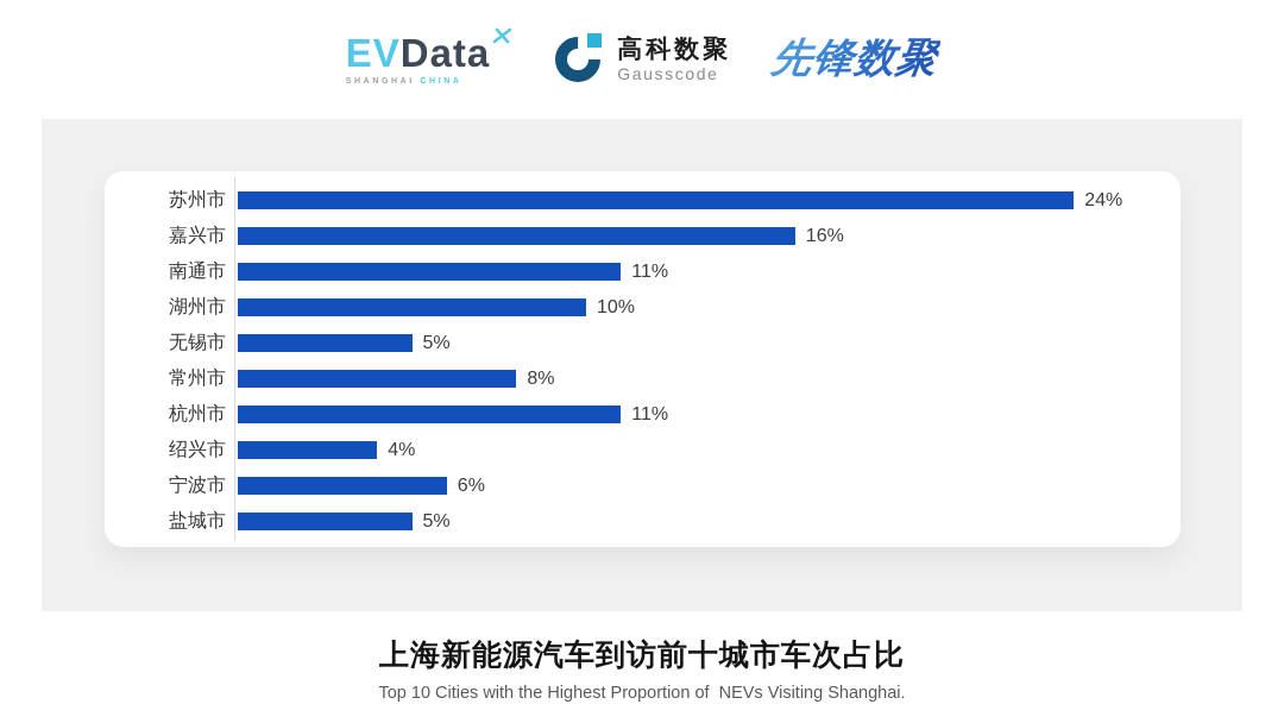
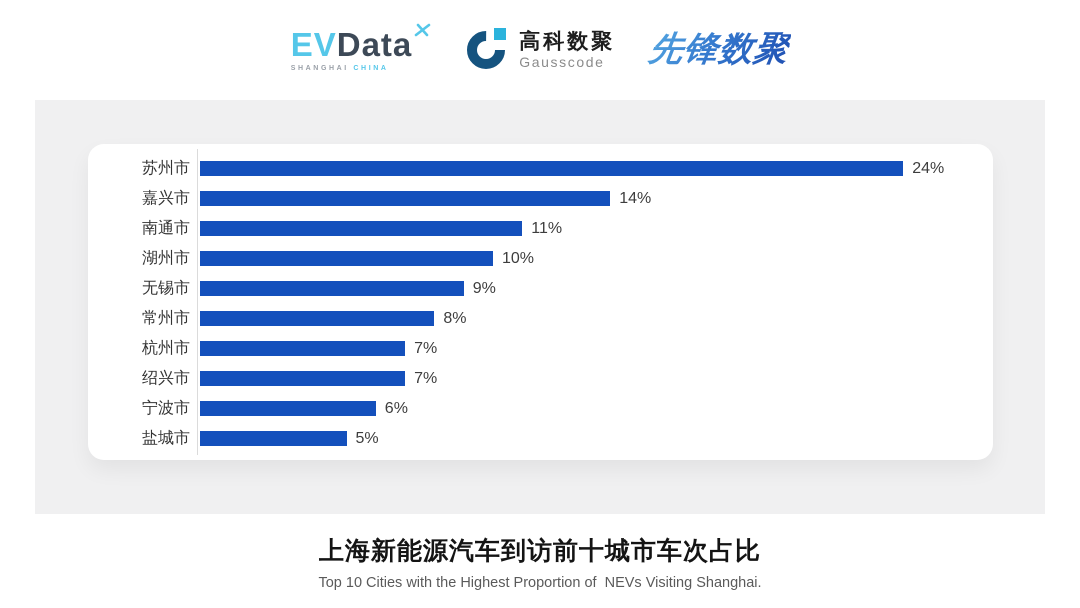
嘉兴市: 16% -> 14%
无锡市: 5% -> 9%
杭州市: 11% -> 7%
绍兴市: 4% -> 7%
